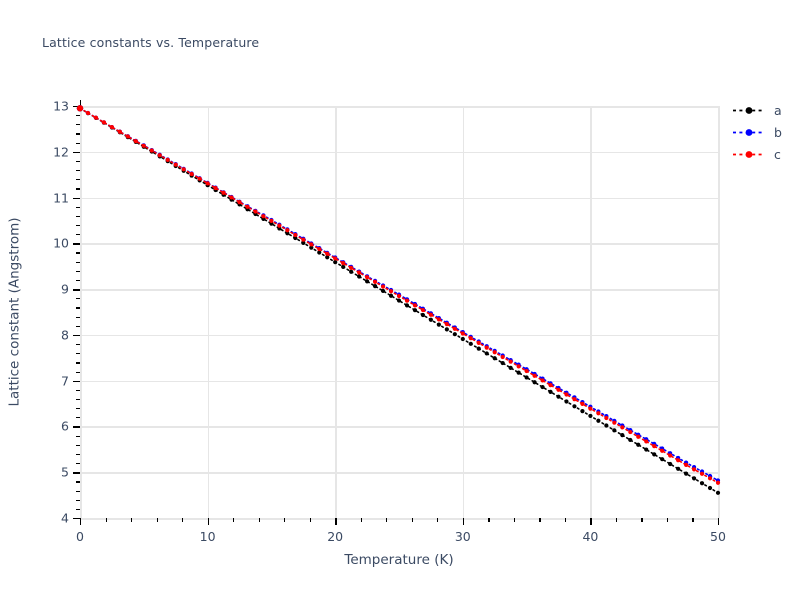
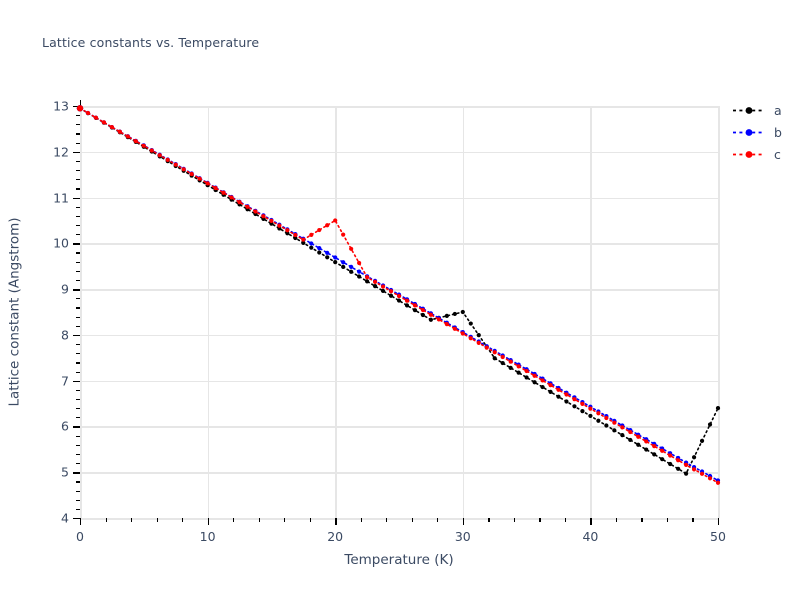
c/20: 9.7 -> 10.5
a/30: 7.9 -> 8.5
a/50: 4.5 -> 6.4
